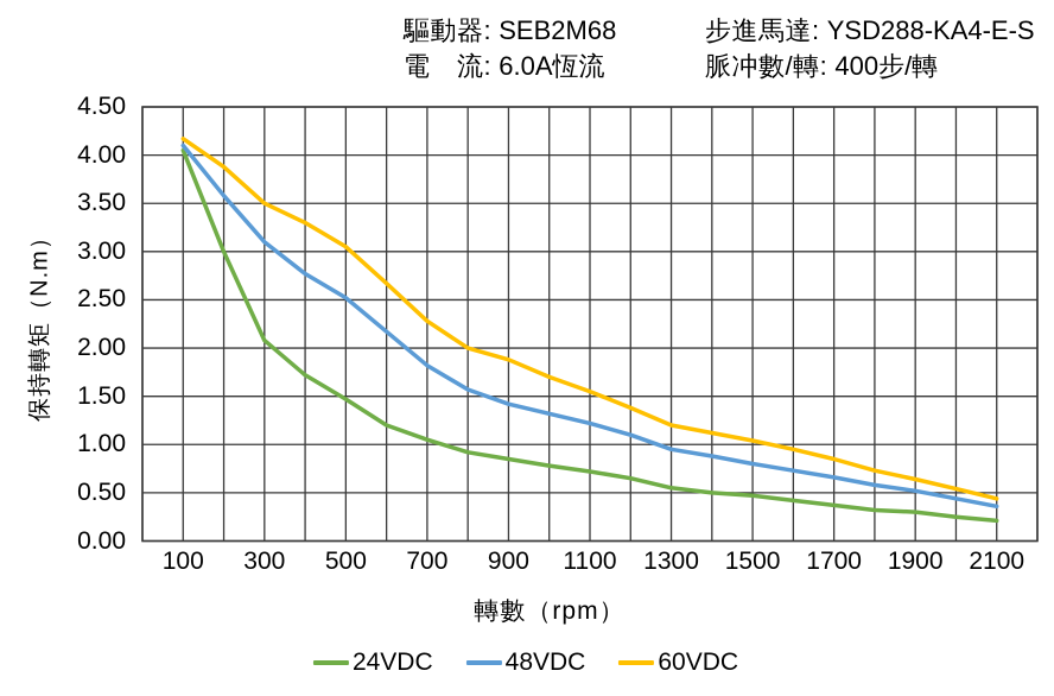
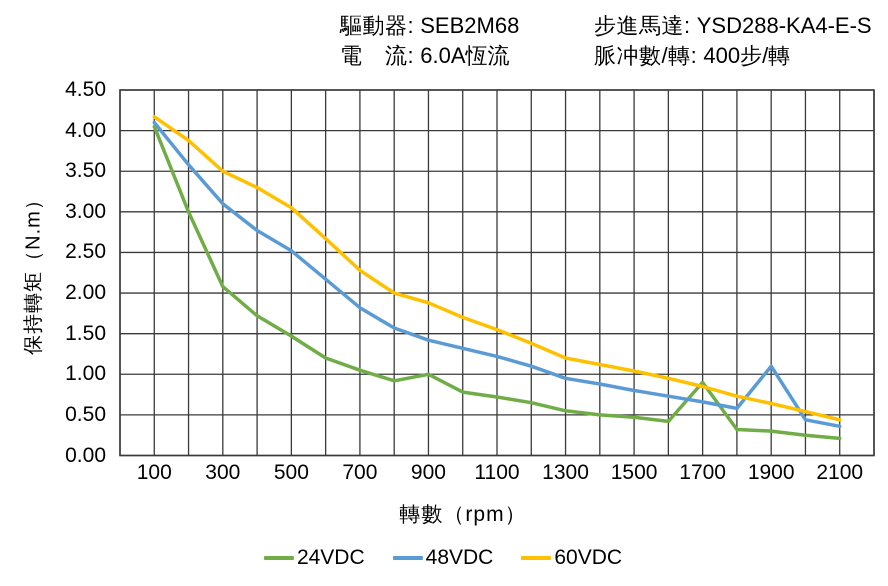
24VDC/900: 0.8 -> 1.0
24VDC/1700: 0.4 -> 0.9
48VDC/1900: 0.5 -> 1.1
